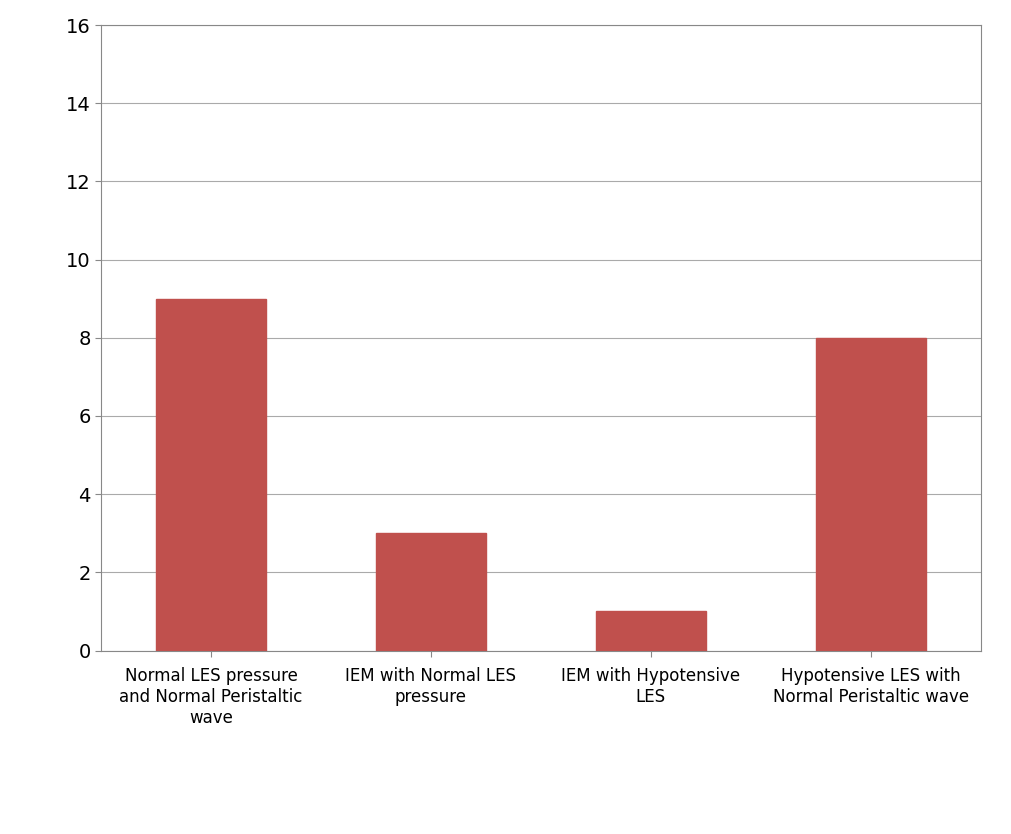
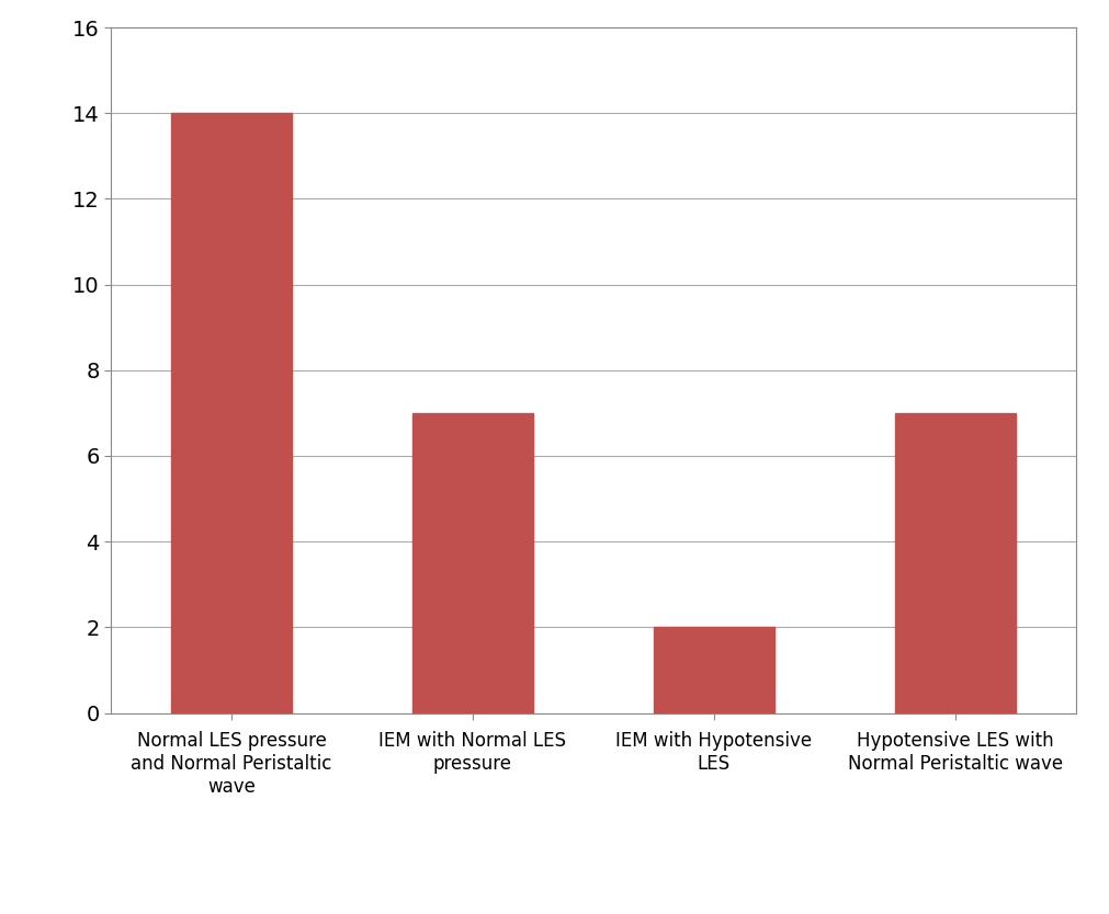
Normal LES pressure and Normal Peristaltic wave: 9 -> 14
IEM with Normal LES pressure: 3 -> 7
IEM with Hypotensive LES: 1 -> 2
Hypotensive LES with Normal Peristaltic wave: 8 -> 7
